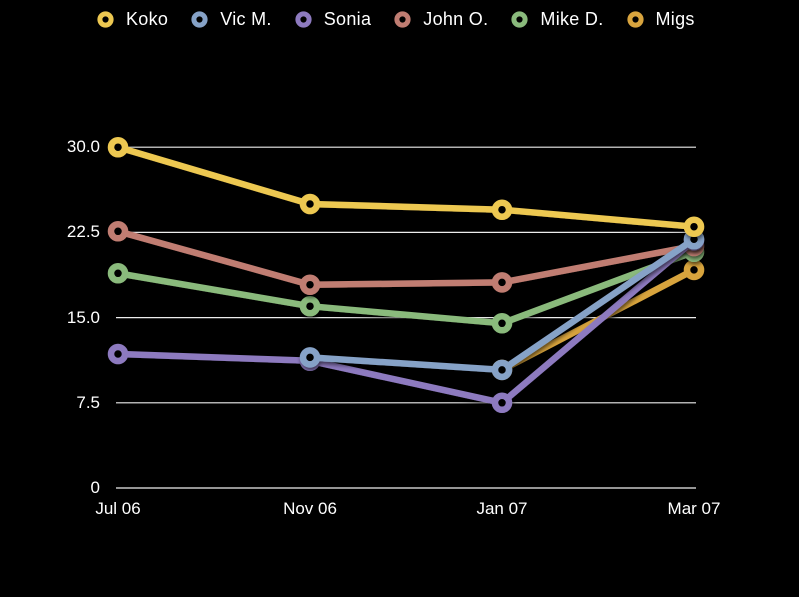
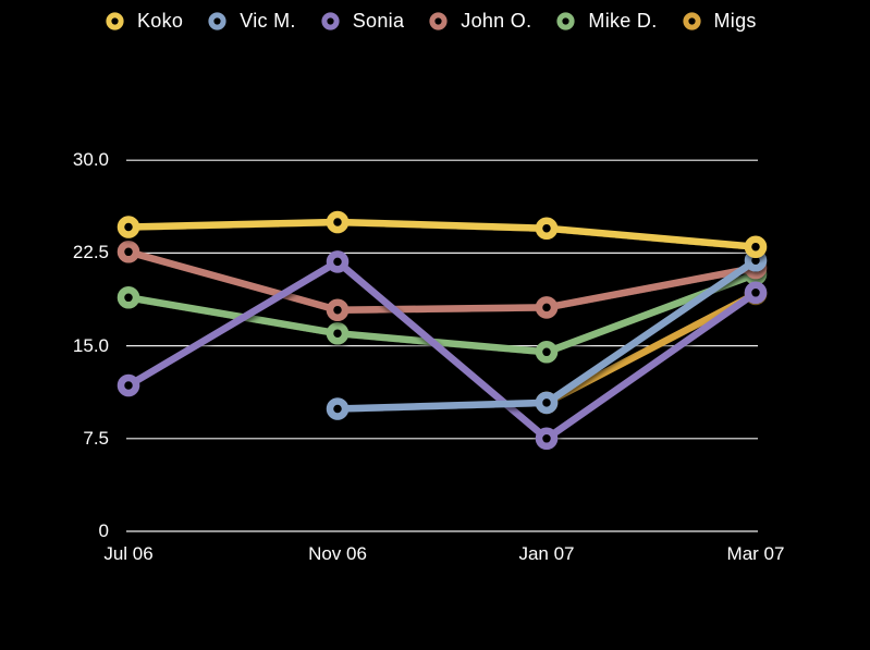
Koko/Jul 06: 30.0 -> 24.6
Vic M./Nov 06: 11.5 -> 9.9
Sonia/Nov 06: 11.2 -> 21.8
Sonia/Mar 07: 21.8 -> 19.3
